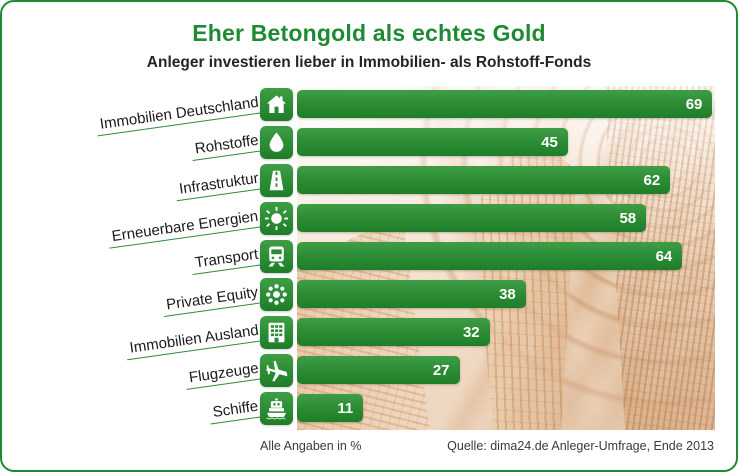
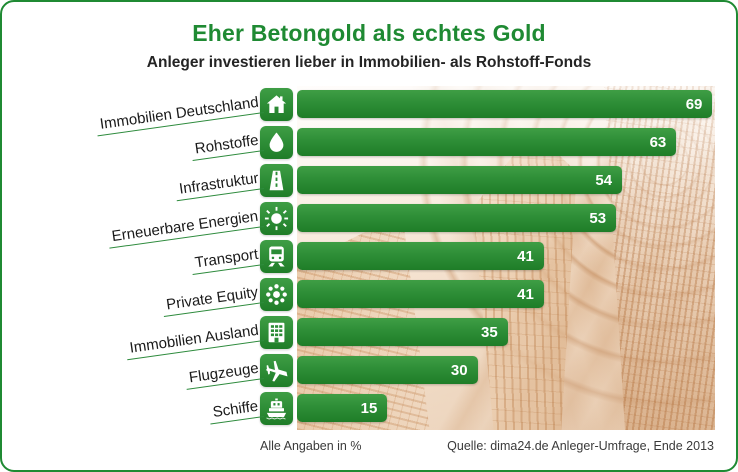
Rohstoffe: 45 -> 63
Infrastruktur: 62 -> 54
Erneuerbare Energien: 58 -> 53
Transport: 64 -> 41
Private Equity: 38 -> 41
Immobilien Ausland: 32 -> 35
Flugzeuge: 27 -> 30
Schiffe: 11 -> 15
